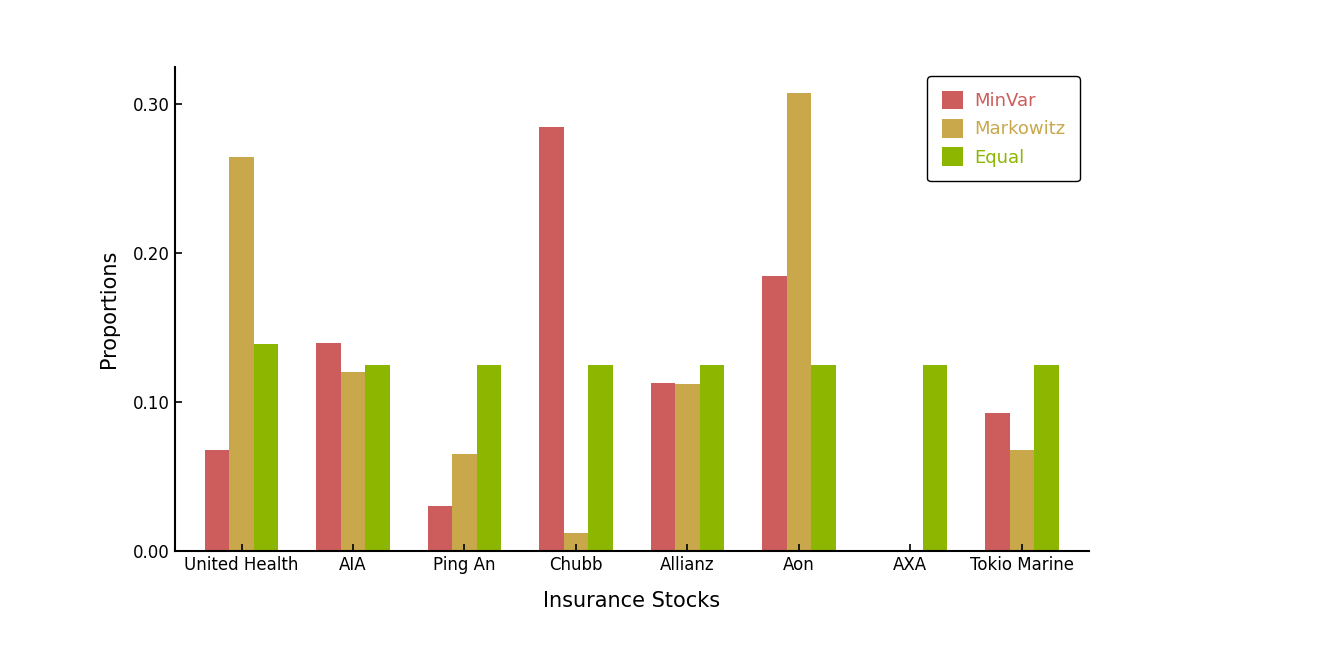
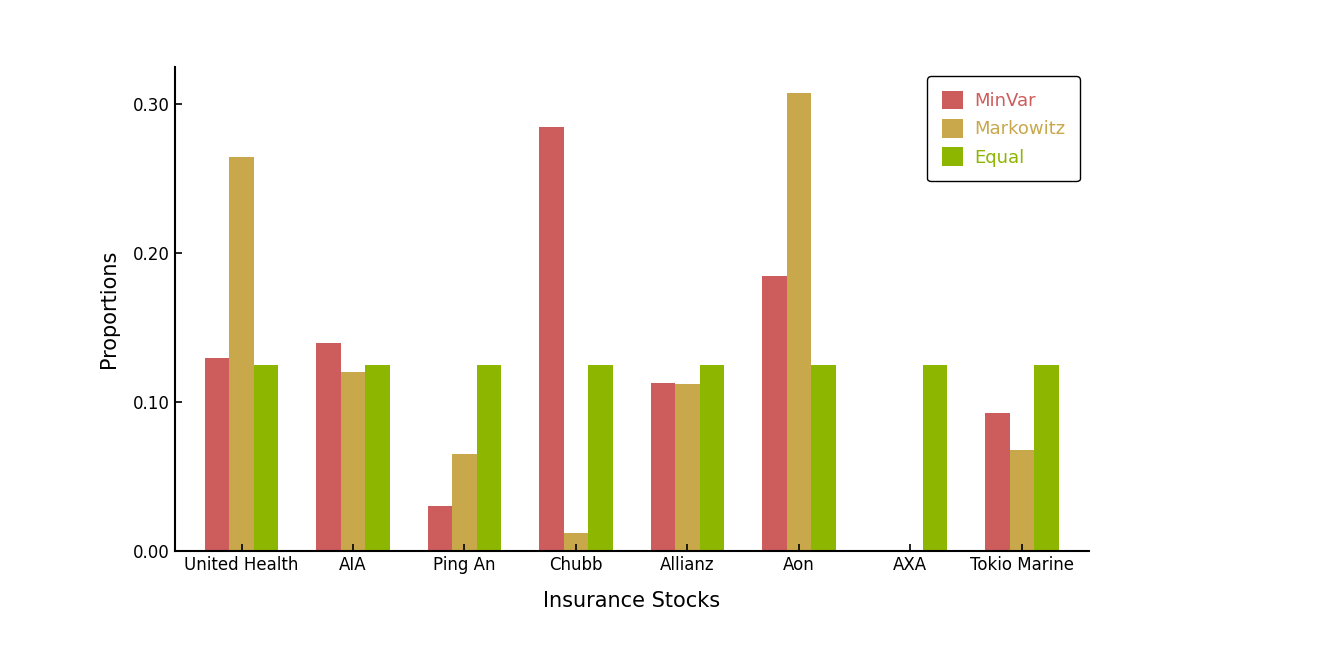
MinVar/United Health: 0.068 -> 0.130
Equal/United Health: 0.139 -> 0.125
